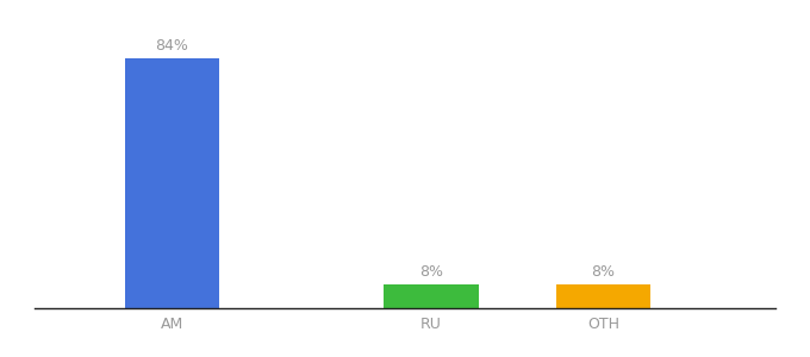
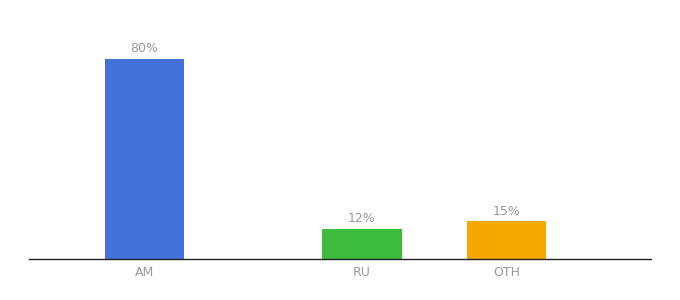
AM: 84% -> 80%
RU: 8% -> 12%
OTH: 8% -> 15%
